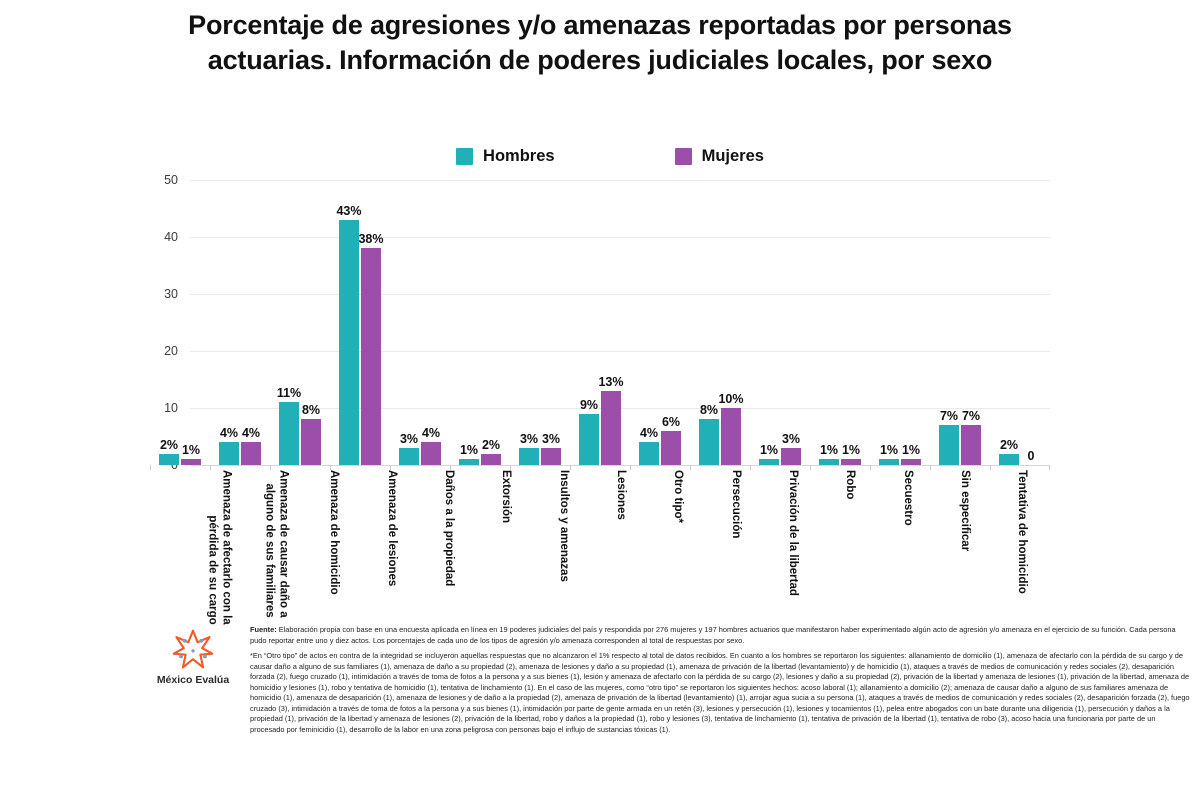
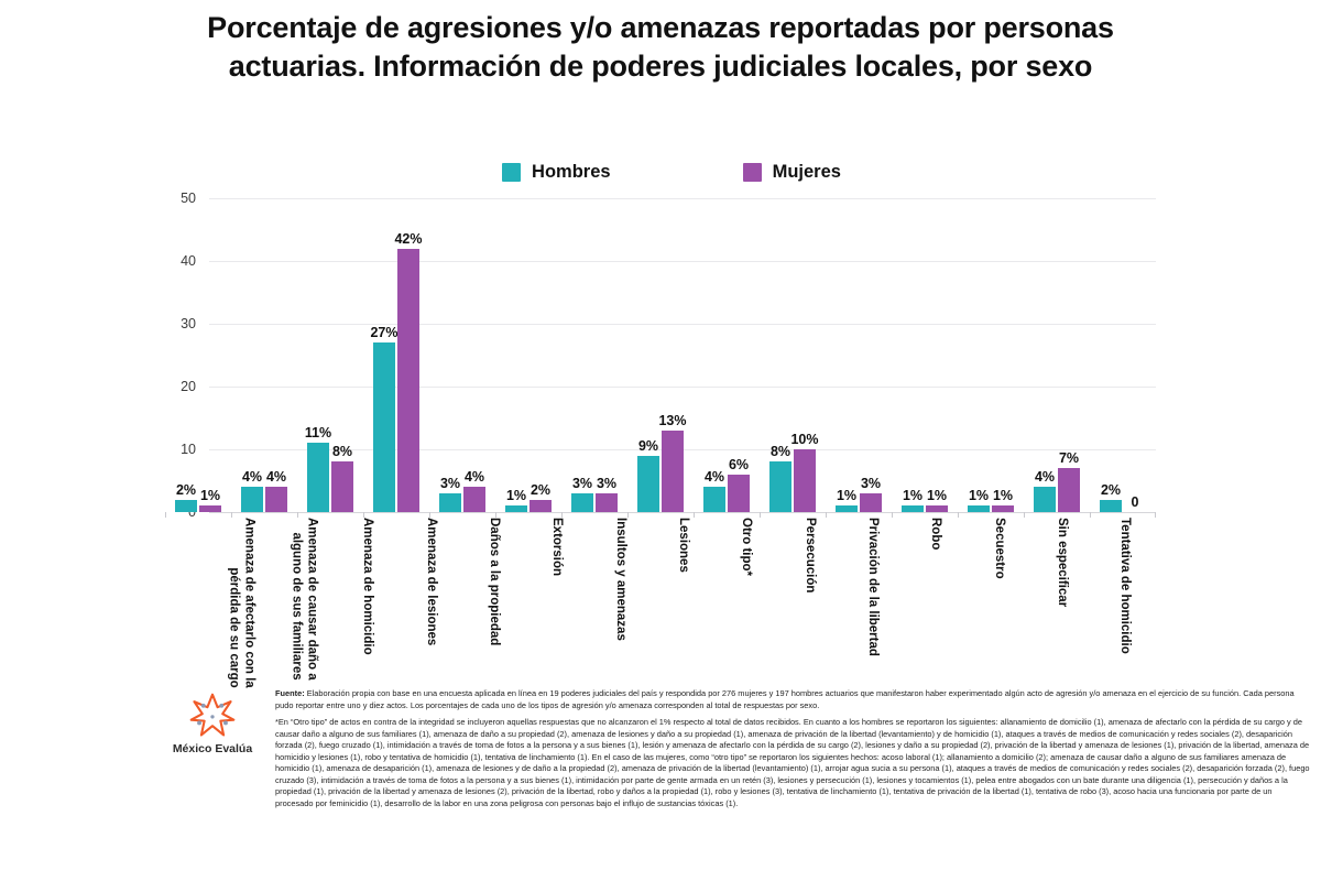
Hombres/Amenaza de lesiones: 43% -> 27%
Mujeres/Amenaza de lesiones: 38% -> 42%
Hombres/Sin especificar: 7% -> 4%
